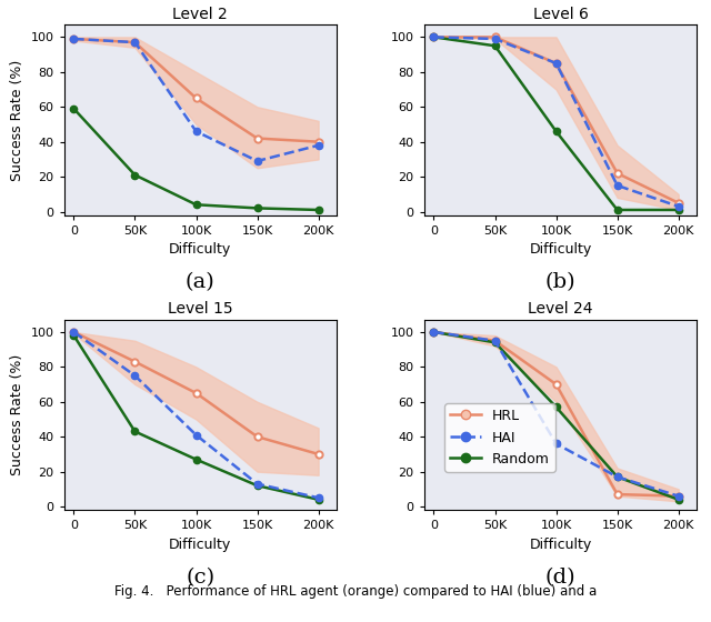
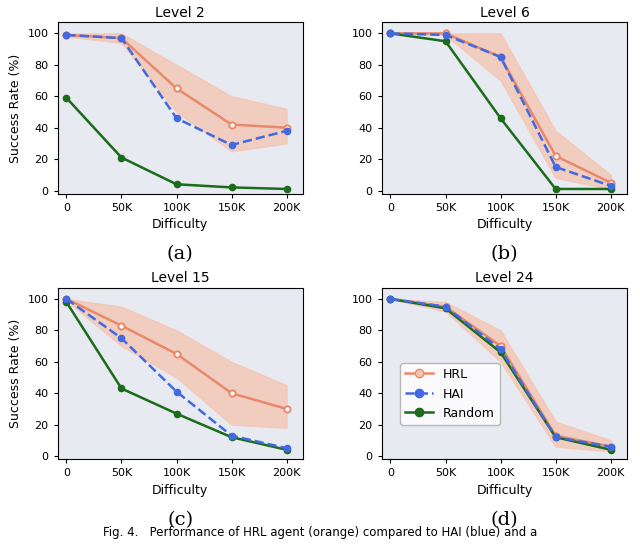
Level 24/HAI/100K: 36 -> 68
Level 24/Random/100K: 57 -> 66
Level 24/HRL/150K: 7 -> 13
Level 24/HAI/150K: 17 -> 12
Level 24/Random/150K: 17 -> 12
